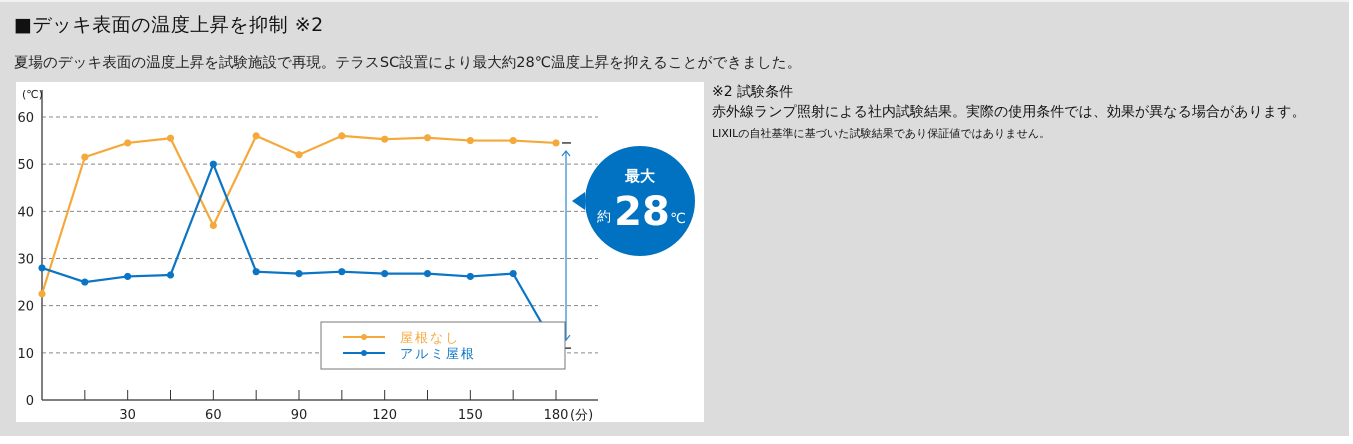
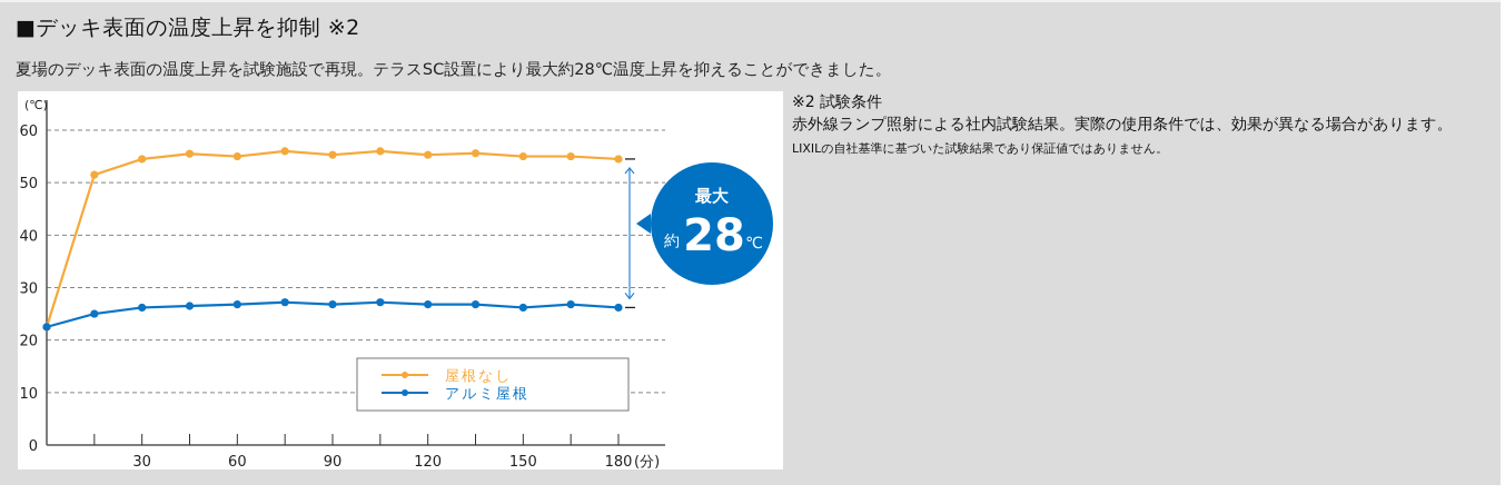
アルミ屋根/0: 28 -> 22
屋根なし/60: 37 -> 55
アルミ屋根/60: 50 -> 27
屋根なし/90: 52 -> 55
アルミ屋根/180: 11 -> 26
